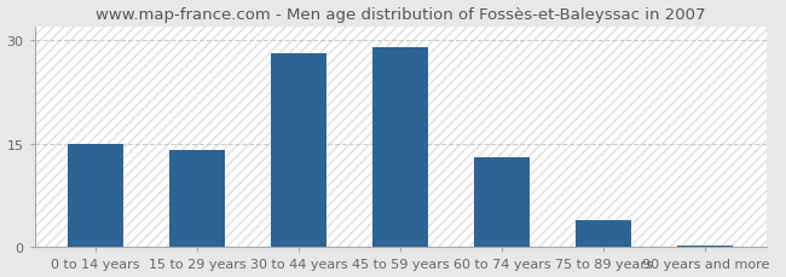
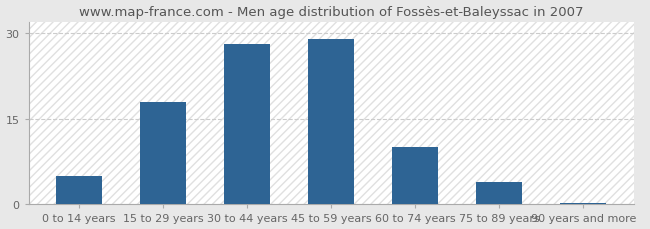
0 to 14 years: 15.0 -> 5.0
15 to 29 years: 14.0 -> 18.0
60 to 74 years: 13.0 -> 10.0
